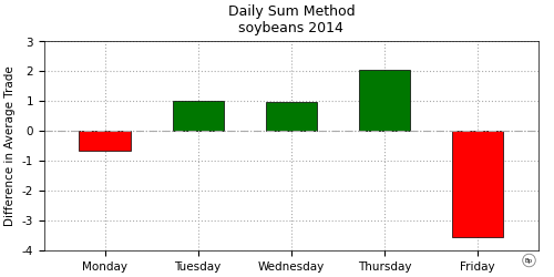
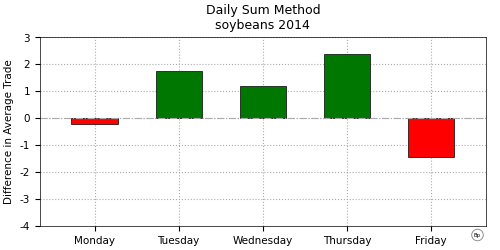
Monday: -0.65 -> -0.20
Tuesday: 1.02 -> 1.75
Wednesday: 0.97 -> 1.20
Thursday: 2.05 -> 2.40
Friday: -3.55 -> -1.45
